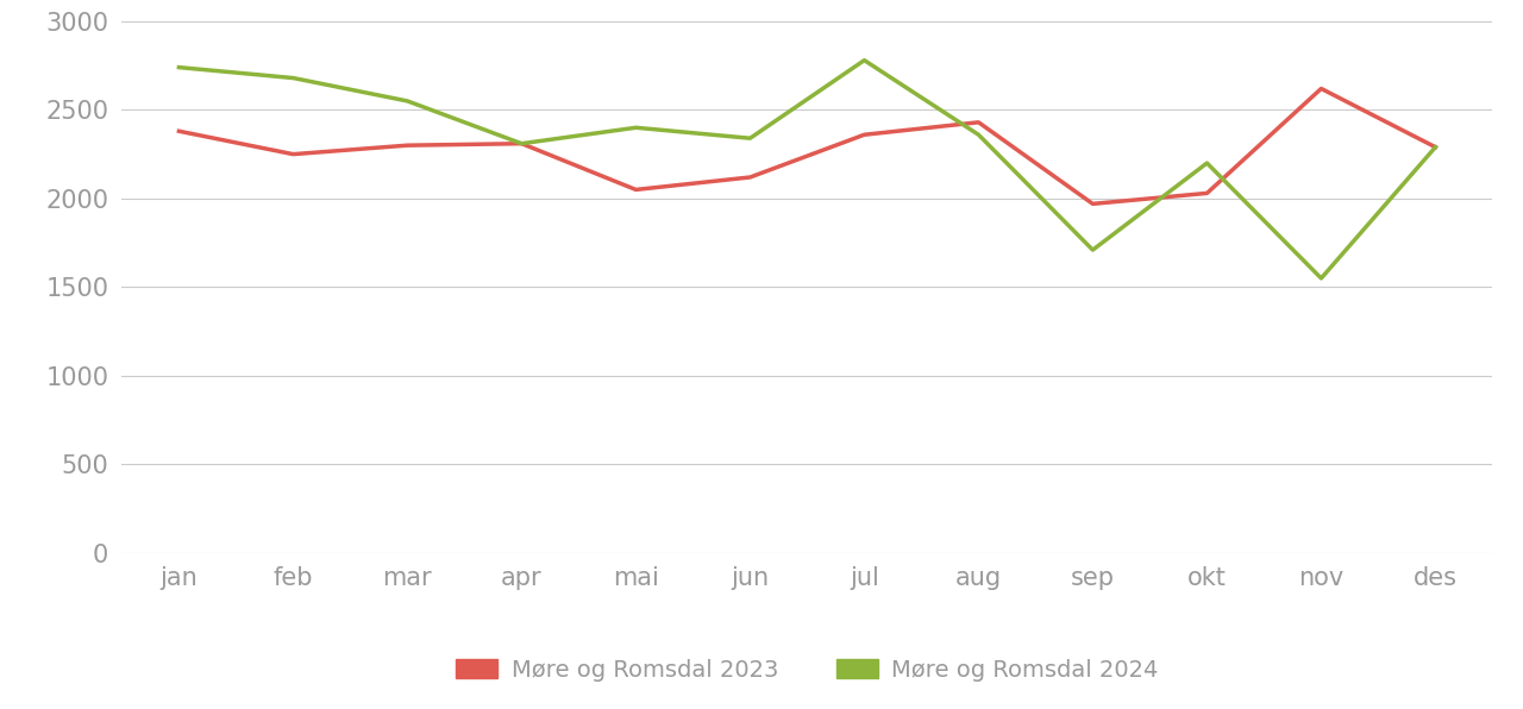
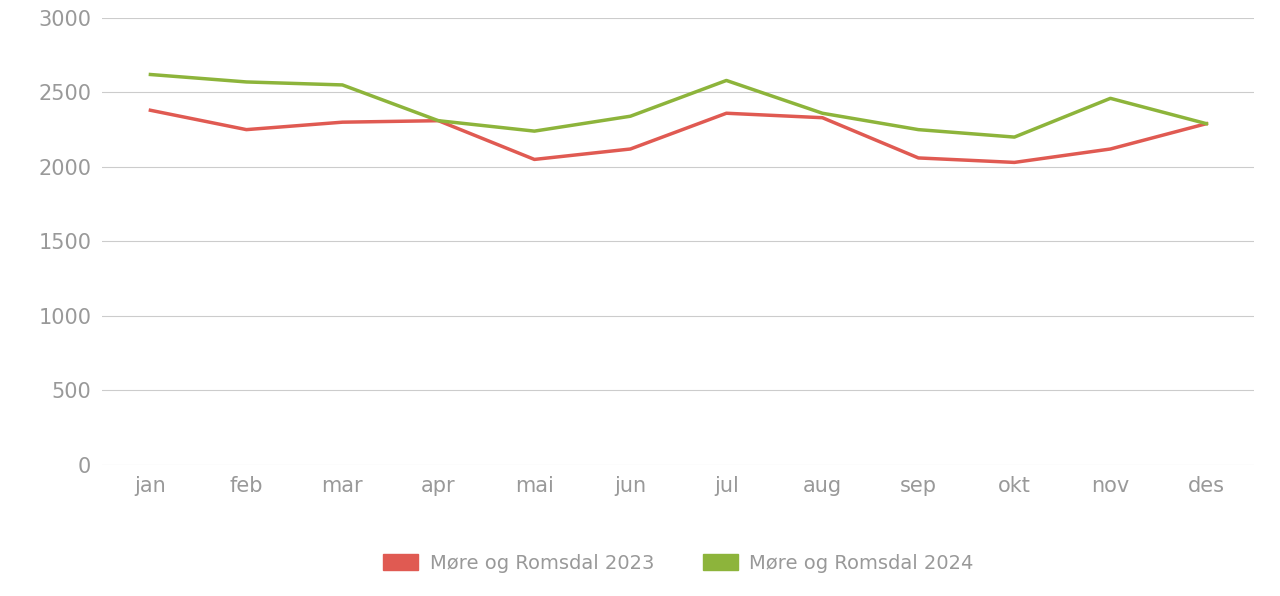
Møre og Romsdal 2024/jan: 2740 -> 2620
Møre og Romsdal 2024/feb: 2680 -> 2570
Møre og Romsdal 2024/mai: 2400 -> 2240
Møre og Romsdal 2024/jul: 2780 -> 2580
Møre og Romsdal 2023/aug: 2430 -> 2330
Møre og Romsdal 2023/sep: 1970 -> 2060
Møre og Romsdal 2024/sep: 1710 -> 2250
Møre og Romsdal 2023/nov: 2620 -> 2120
Møre og Romsdal 2024/nov: 1550 -> 2460
